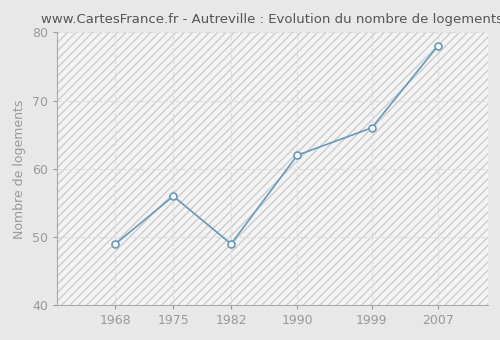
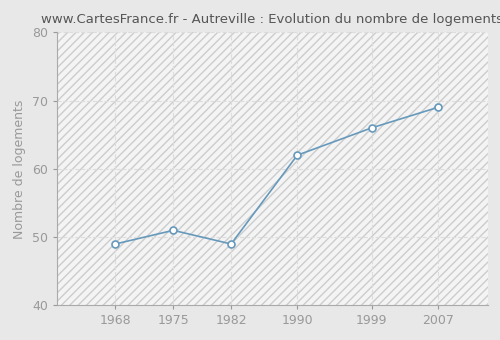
1975: 56 -> 51
2007: 78 -> 69
